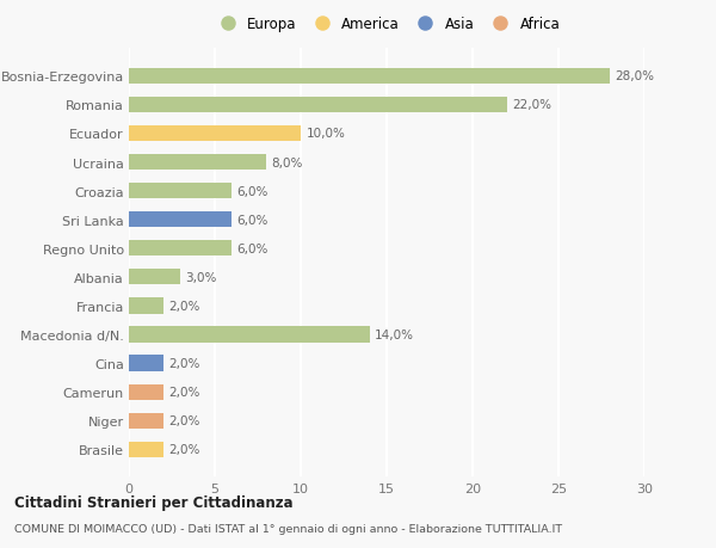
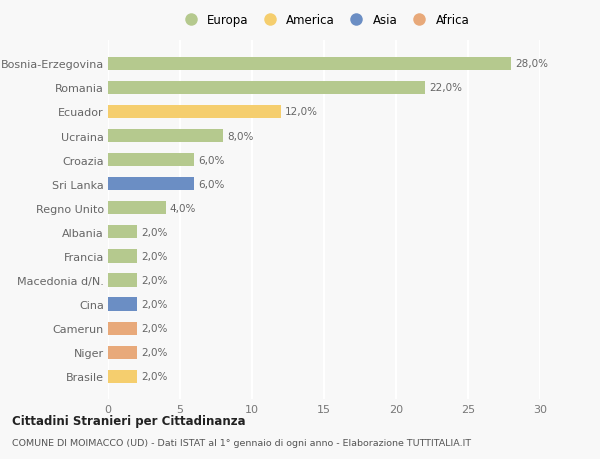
Ecuador: 10,0% -> 12,0%
Regno Unito: 6,0% -> 4,0%
Albania: 3,0% -> 2,0%
Macedonia d/N.: 14,0% -> 2,0%
